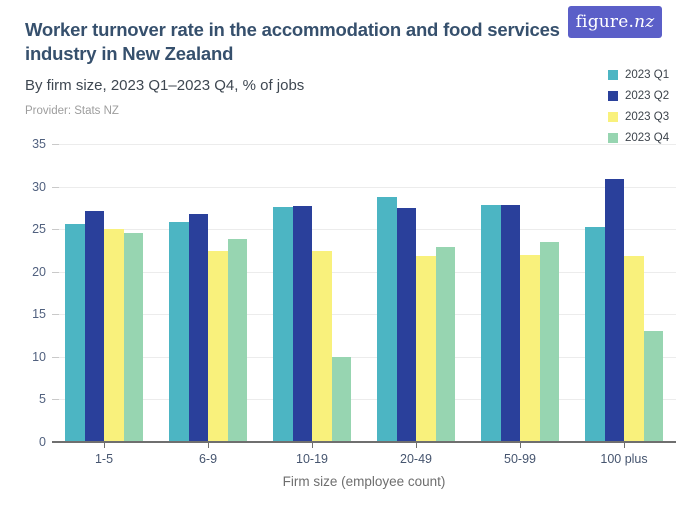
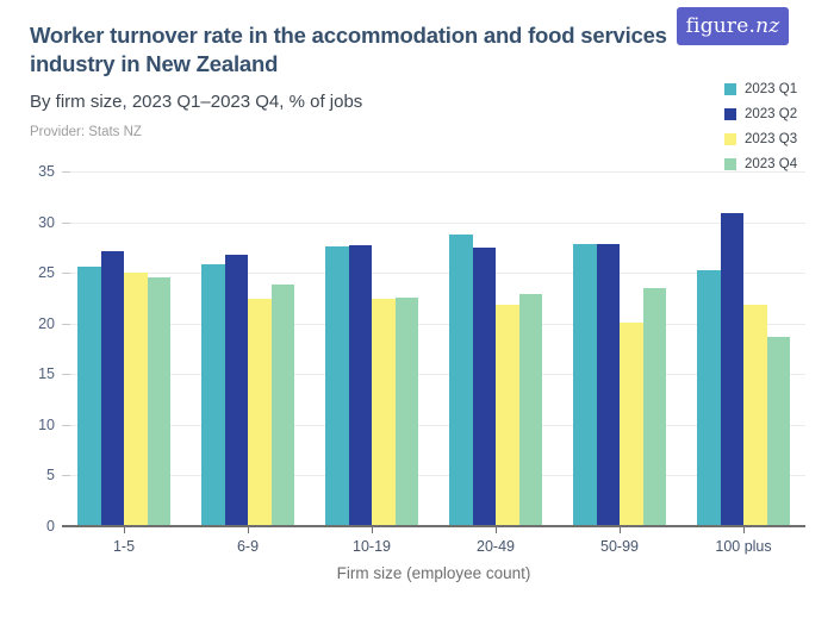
2023 Q4/10-19: 10 -> 23
2023 Q3/50-99: 22 -> 20
2023 Q4/100 plus: 13 -> 19
